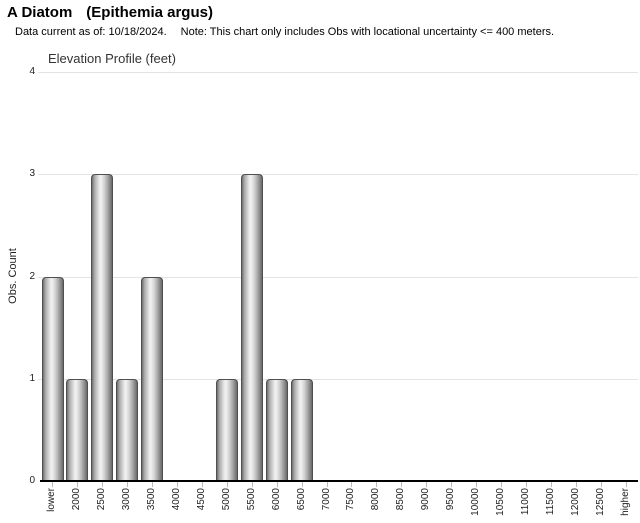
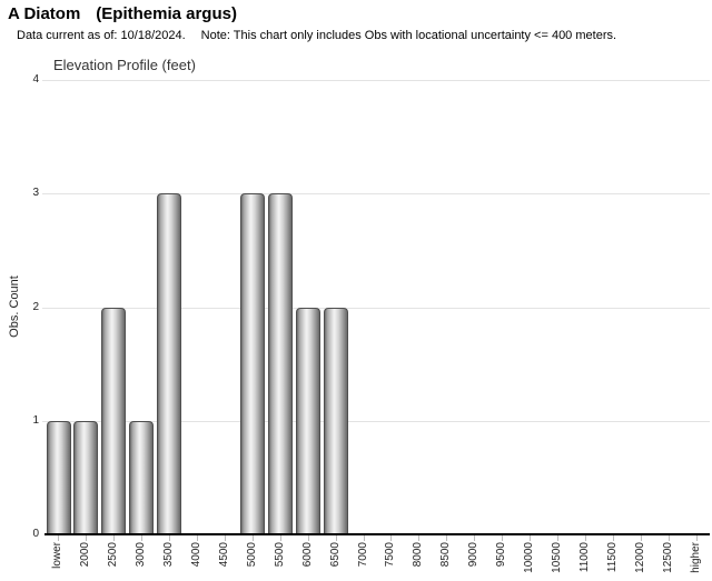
lower: 2 -> 1
2500: 3 -> 2
3500: 2 -> 3
5000: 1 -> 3
6000: 1 -> 2
6500: 1 -> 2
